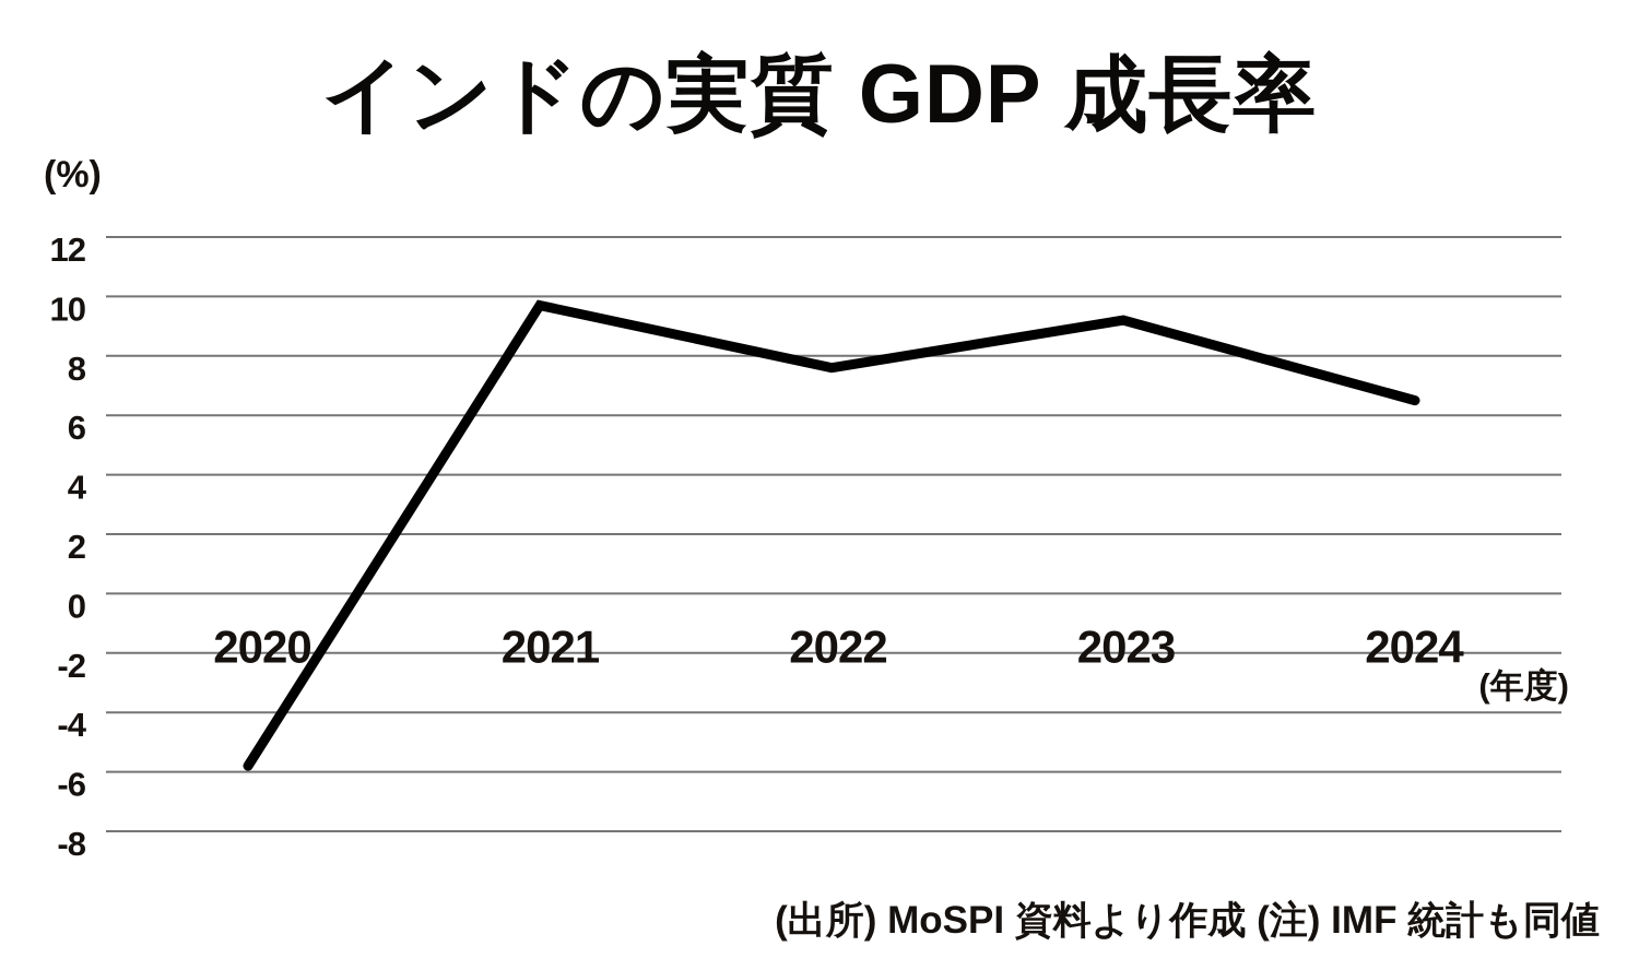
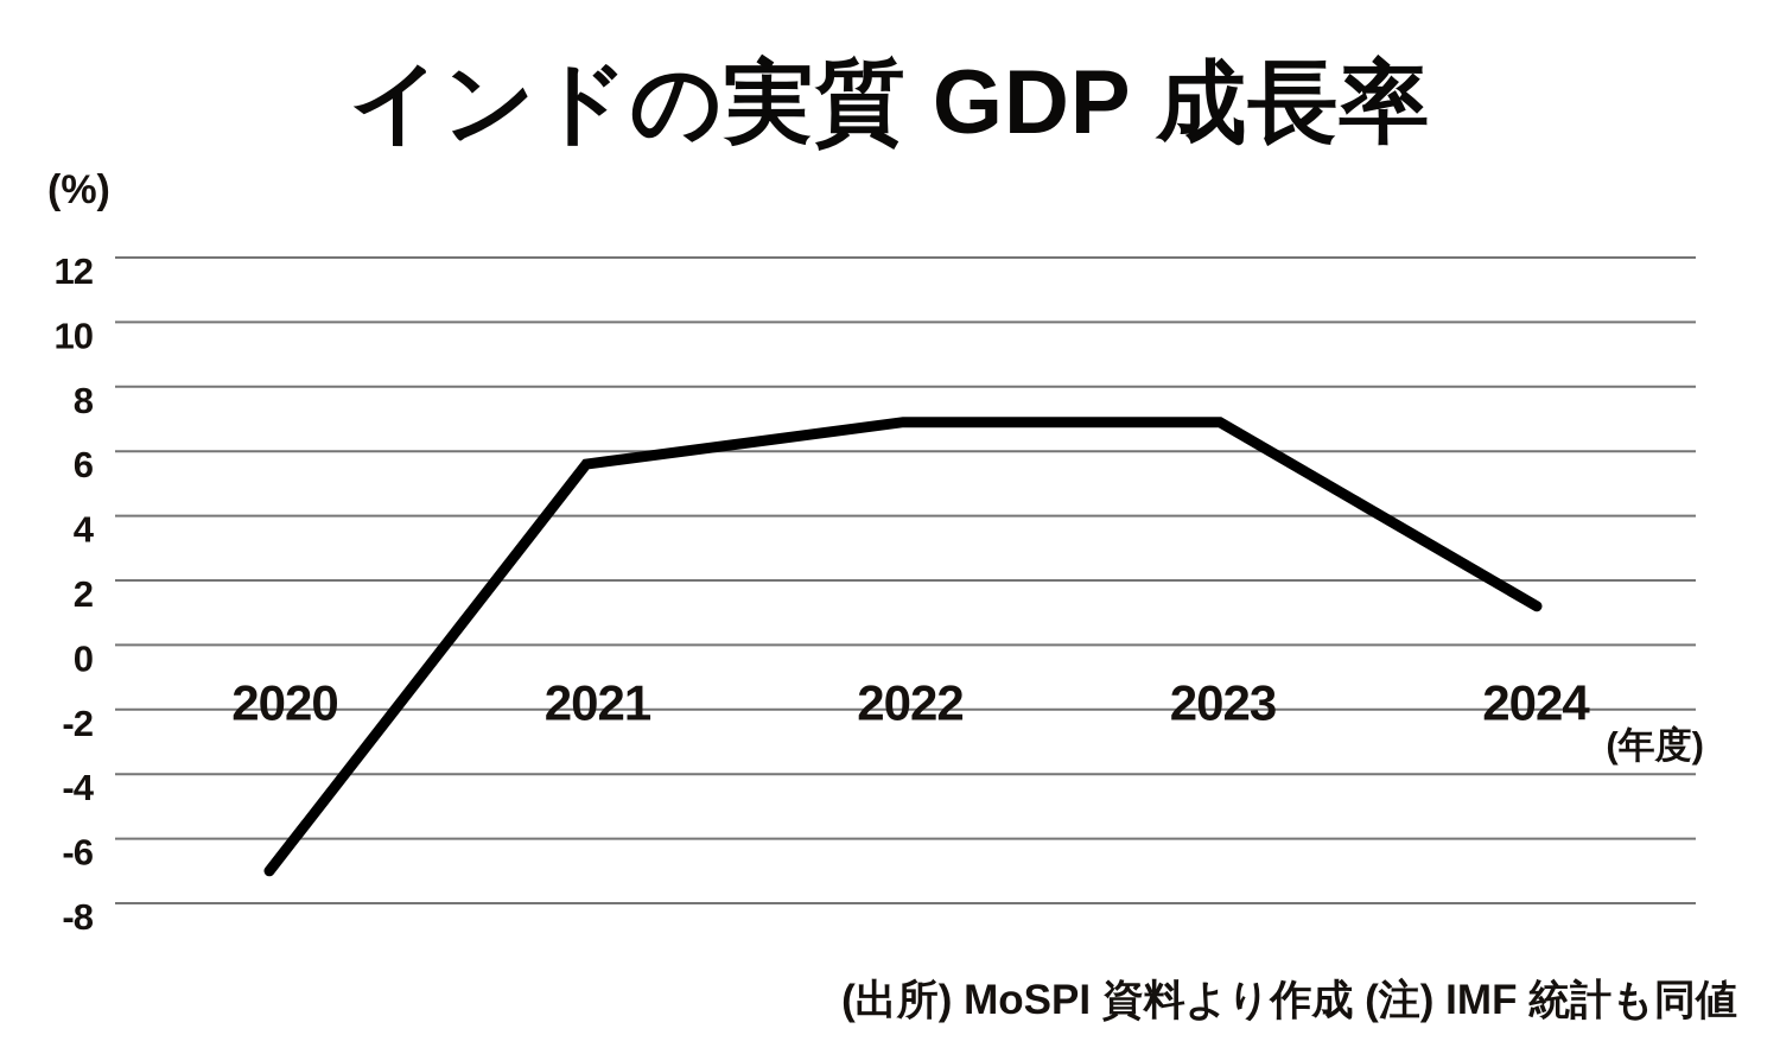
2020: -5.8 -> -7.0
2021: 9.7 -> 5.6
2022: 7.6 -> 6.9
2023: 9.2 -> 6.9
2024: 6.5 -> 1.2
